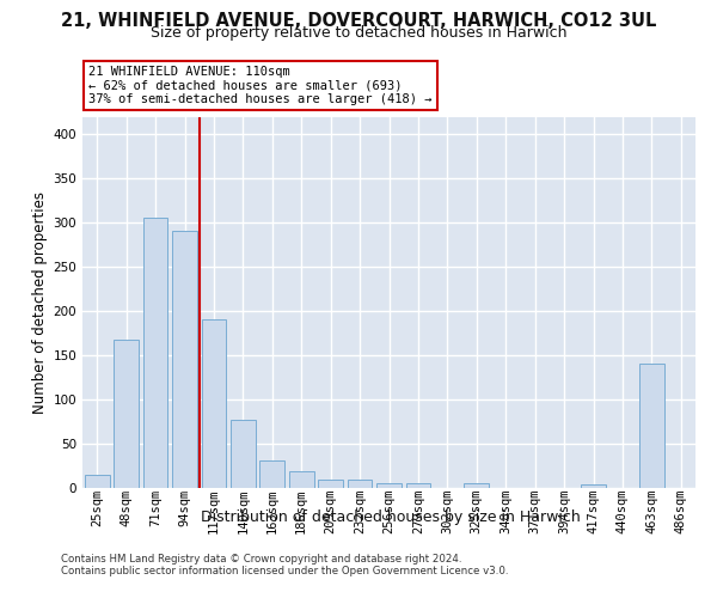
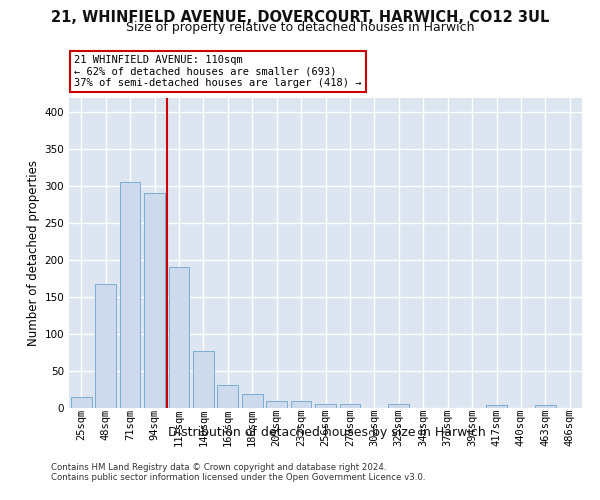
463sqm: 140 -> 3
